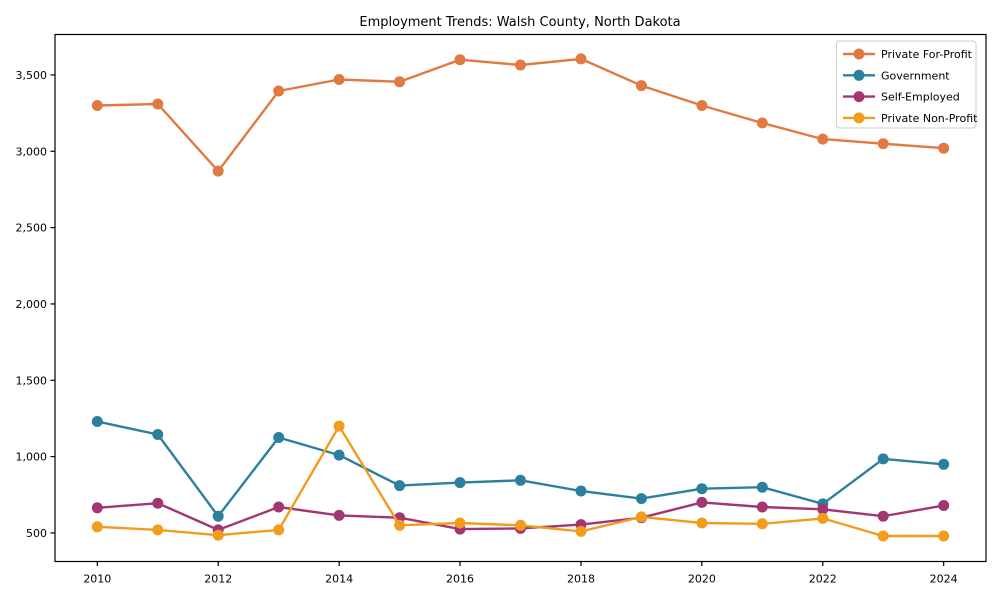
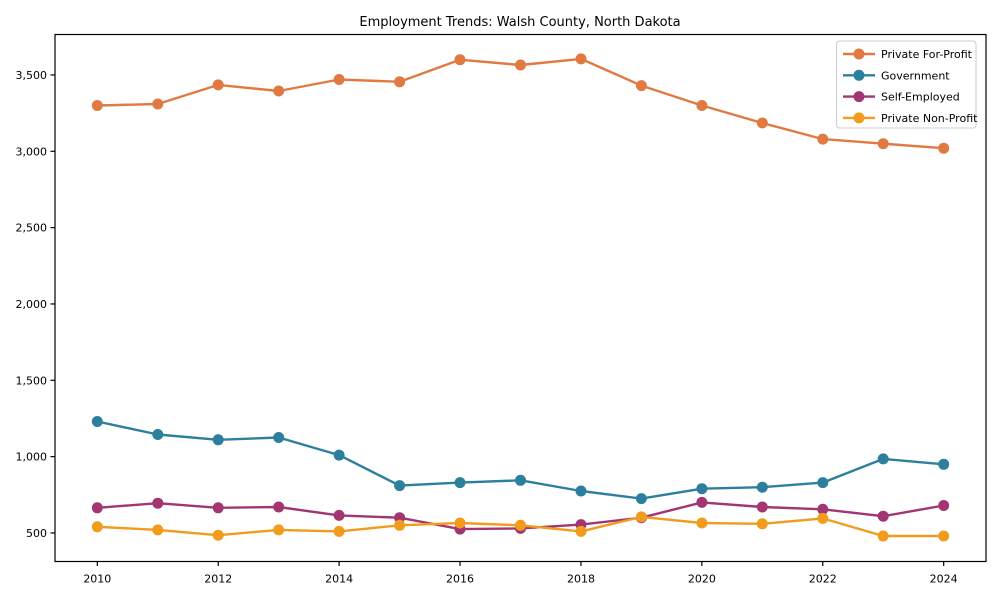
Private For-Profit/2012: 2870 -> 3440
Government/2012: 610 -> 1110
Self-Employed/2012: 520 -> 660
Private Non-Profit/2014: 1200 -> 510
Government/2022: 690 -> 830
